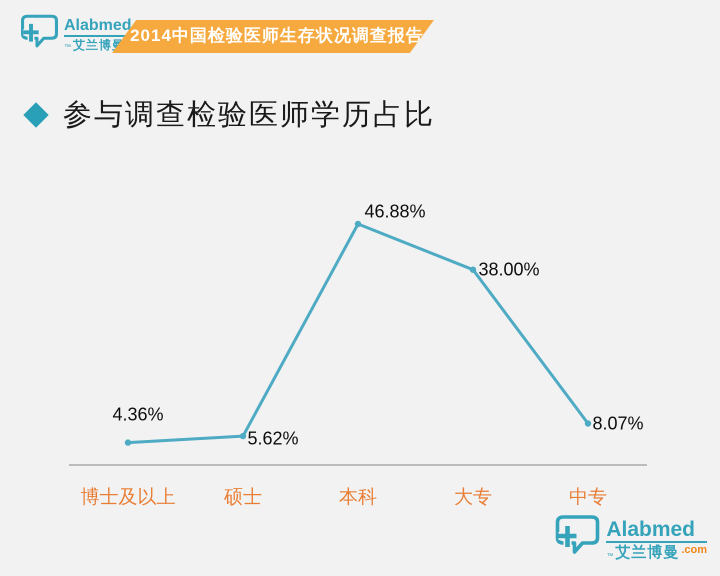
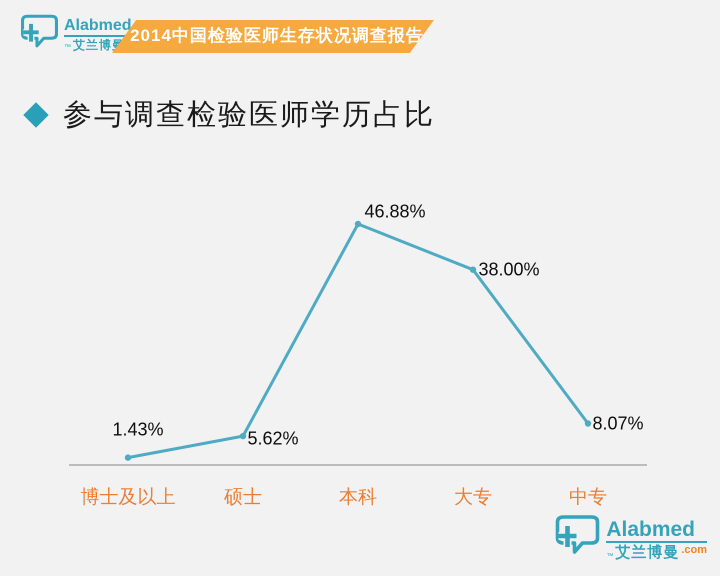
博士及以上: 4.36% -> 1.43%
